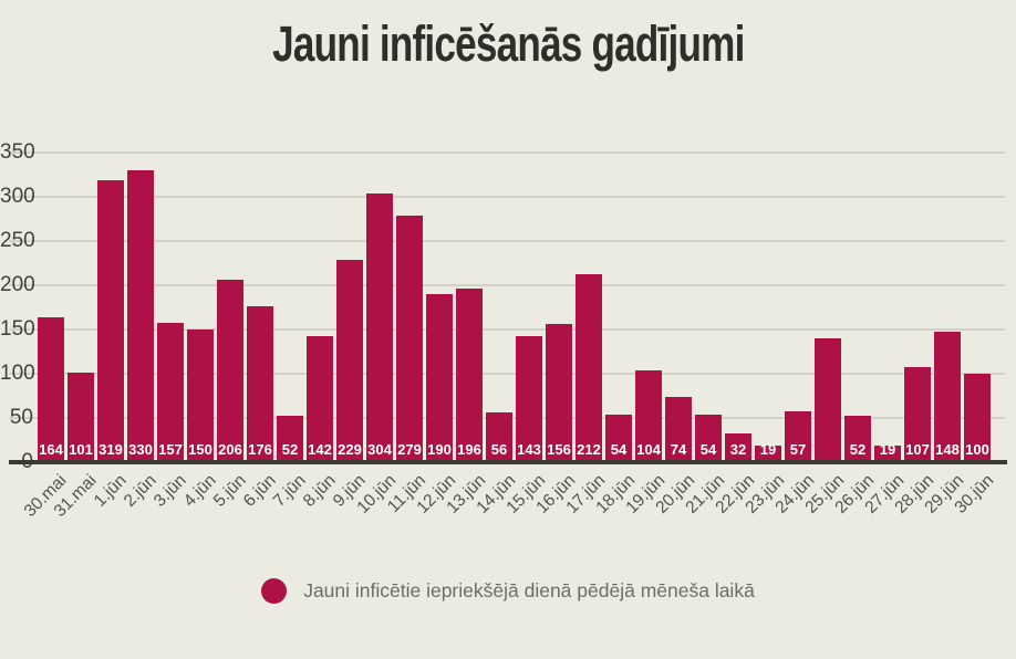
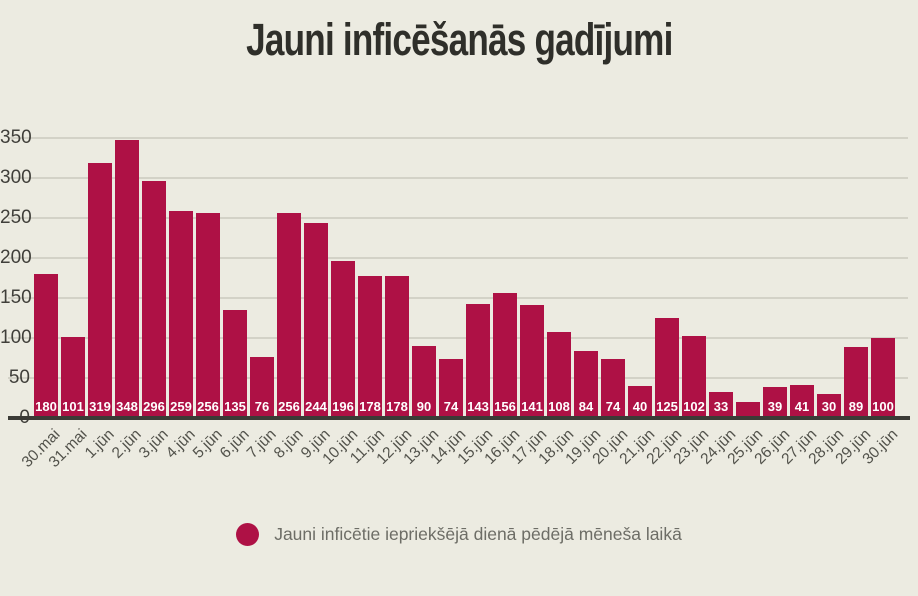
30.mai: 164 -> 180
2.jūn: 330 -> 348
3.jūn: 157 -> 296
4.jūn: 150 -> 259
5.jūn: 206 -> 256
6.jūn: 176 -> 135
7.jūn: 52 -> 76
8.jūn: 142 -> 256
9.jūn: 229 -> 244
10.jūn: 304 -> 196
11.jūn: 279 -> 178
12.jūn: 190 -> 178
13.jūn: 196 -> 90
14.jūn: 56 -> 74
17.jūn: 212 -> 141
18.jūn: 54 -> 108
19.jūn: 104 -> 84
21.jūn: 54 -> 40
22.jūn: 32 -> 125
23.jūn: 19 -> 102
24.jūn: 57 -> 33
25.jūn: 140 -> 20
26.jūn: 52 -> 39
27.jūn: 19 -> 41
28.jūn: 107 -> 30
29.jūn: 148 -> 89
